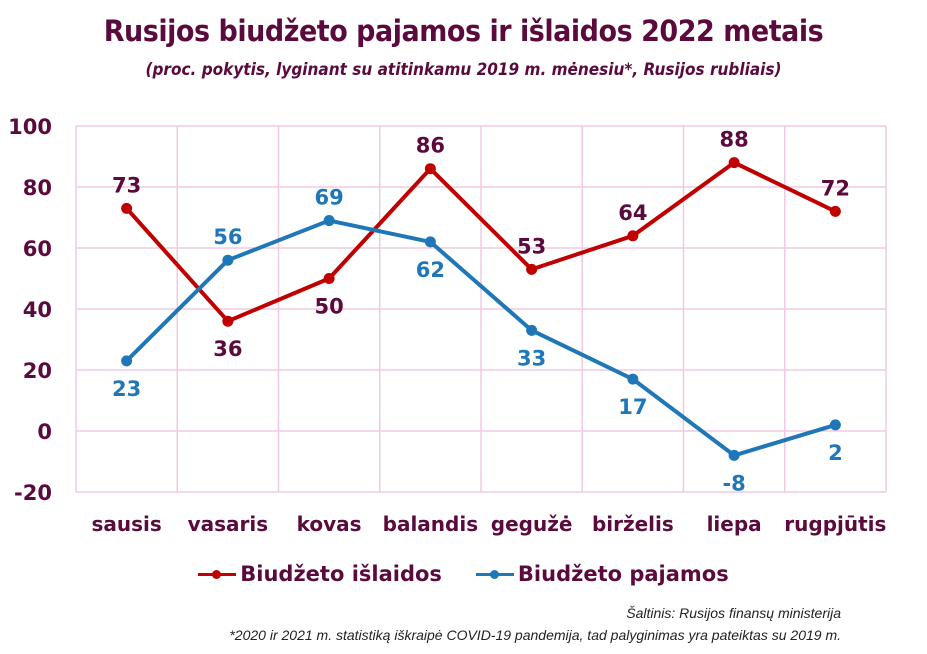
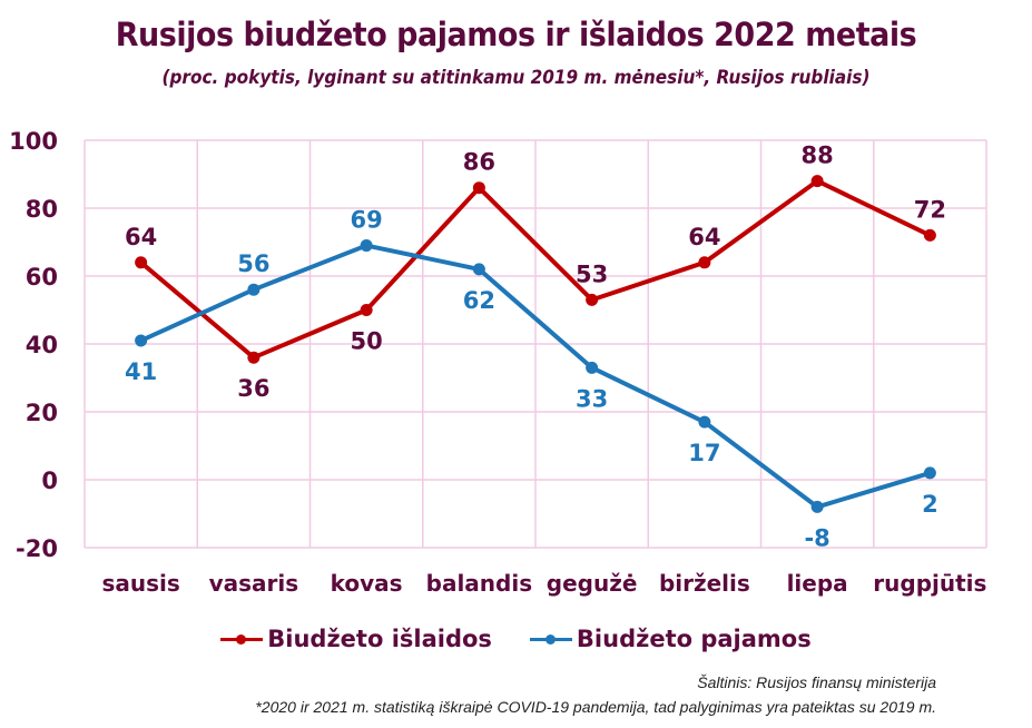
Biudžeto išlaidos/sausis: 73 -> 64
Biudžeto pajamos/sausis: 23 -> 41
